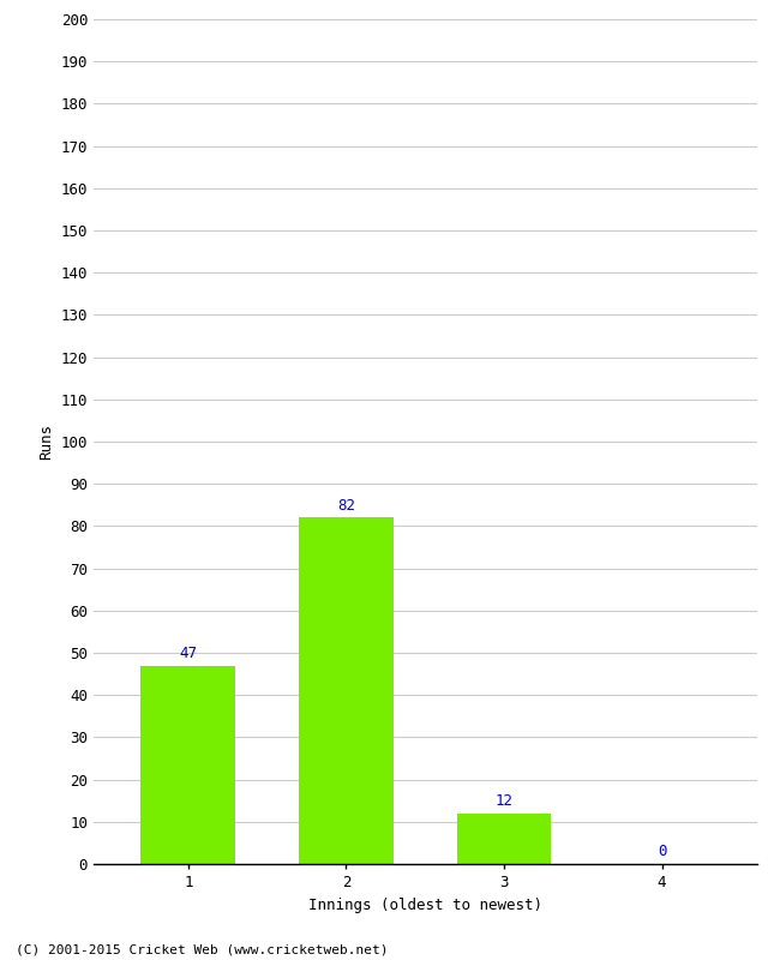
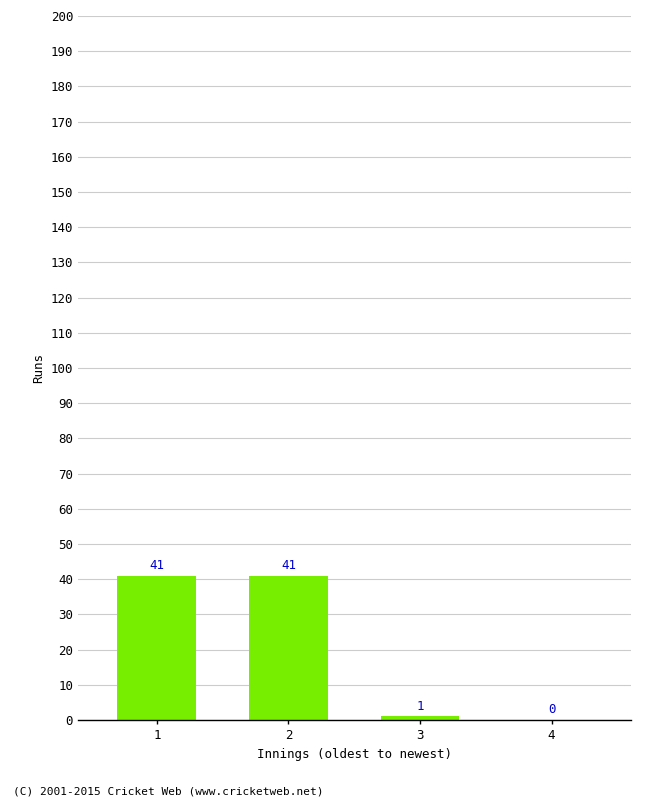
1: 47 -> 41
2: 82 -> 41
3: 12 -> 1
